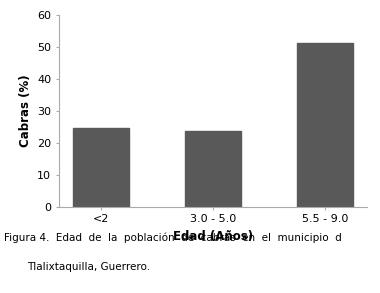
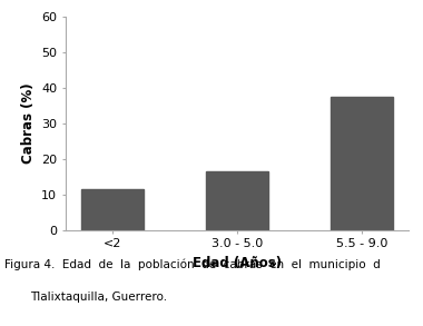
<2: 24.5 -> 11.5
3.0 - 5.0: 23.5 -> 16.5
5.5 - 9.0: 51.0 -> 37.5
